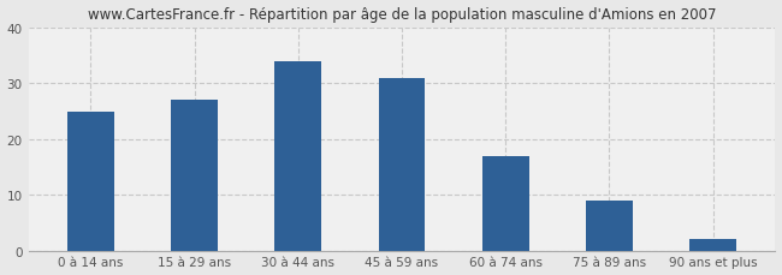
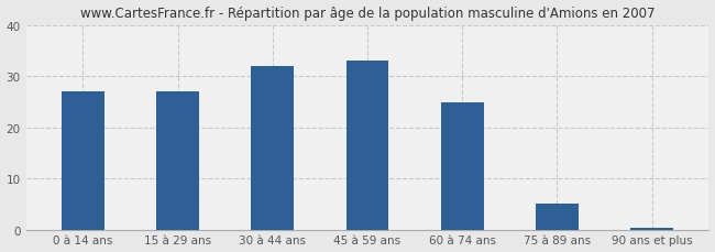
0 à 14 ans: 25.0 -> 27.0
30 à 44 ans: 34.0 -> 32.0
45 à 59 ans: 31.0 -> 33.0
60 à 74 ans: 17.0 -> 25.0
75 à 89 ans: 9.0 -> 5.0
90 ans et plus: 2.0 -> 0.4
